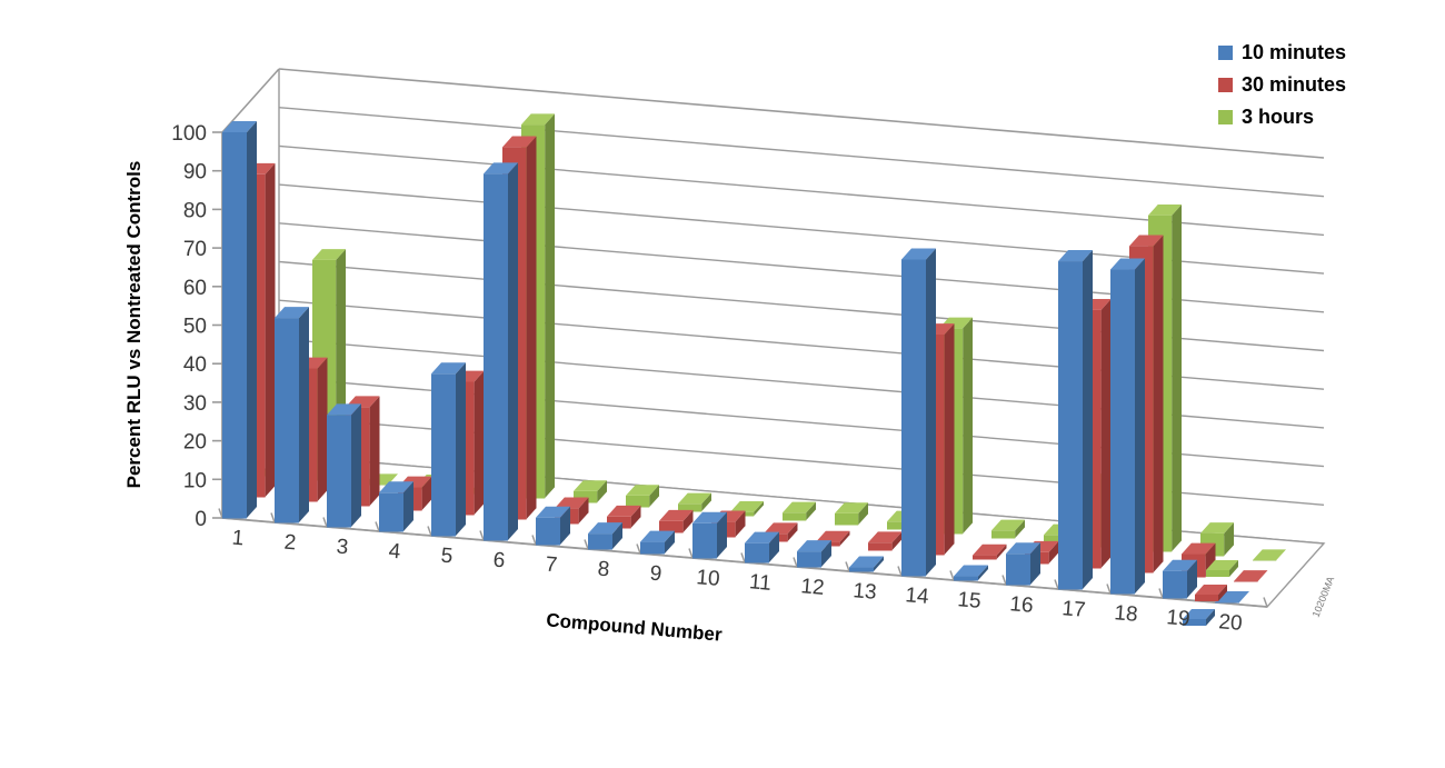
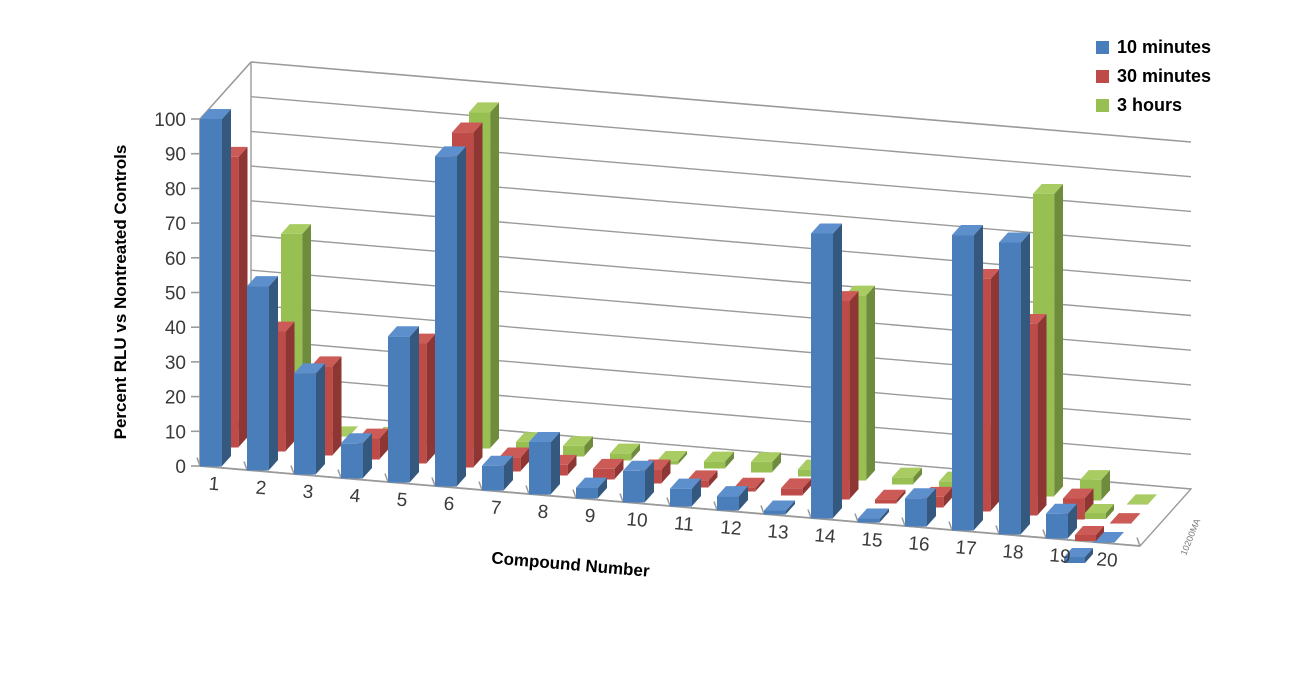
10 minutes/8: 4 -> 15
30 minutes/18: 86 -> 56
